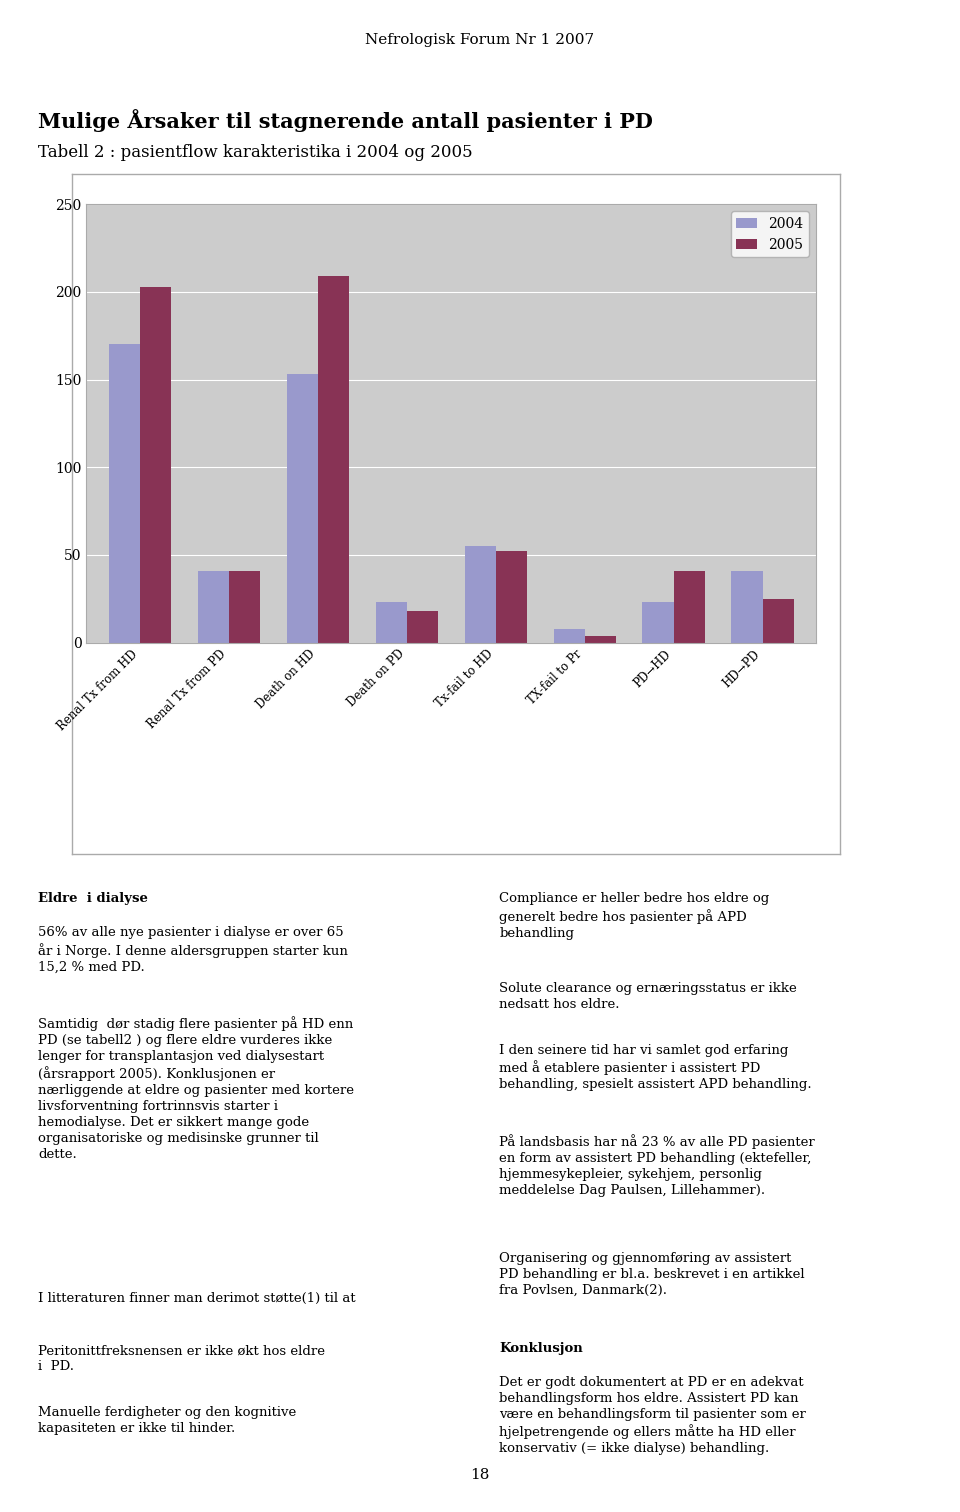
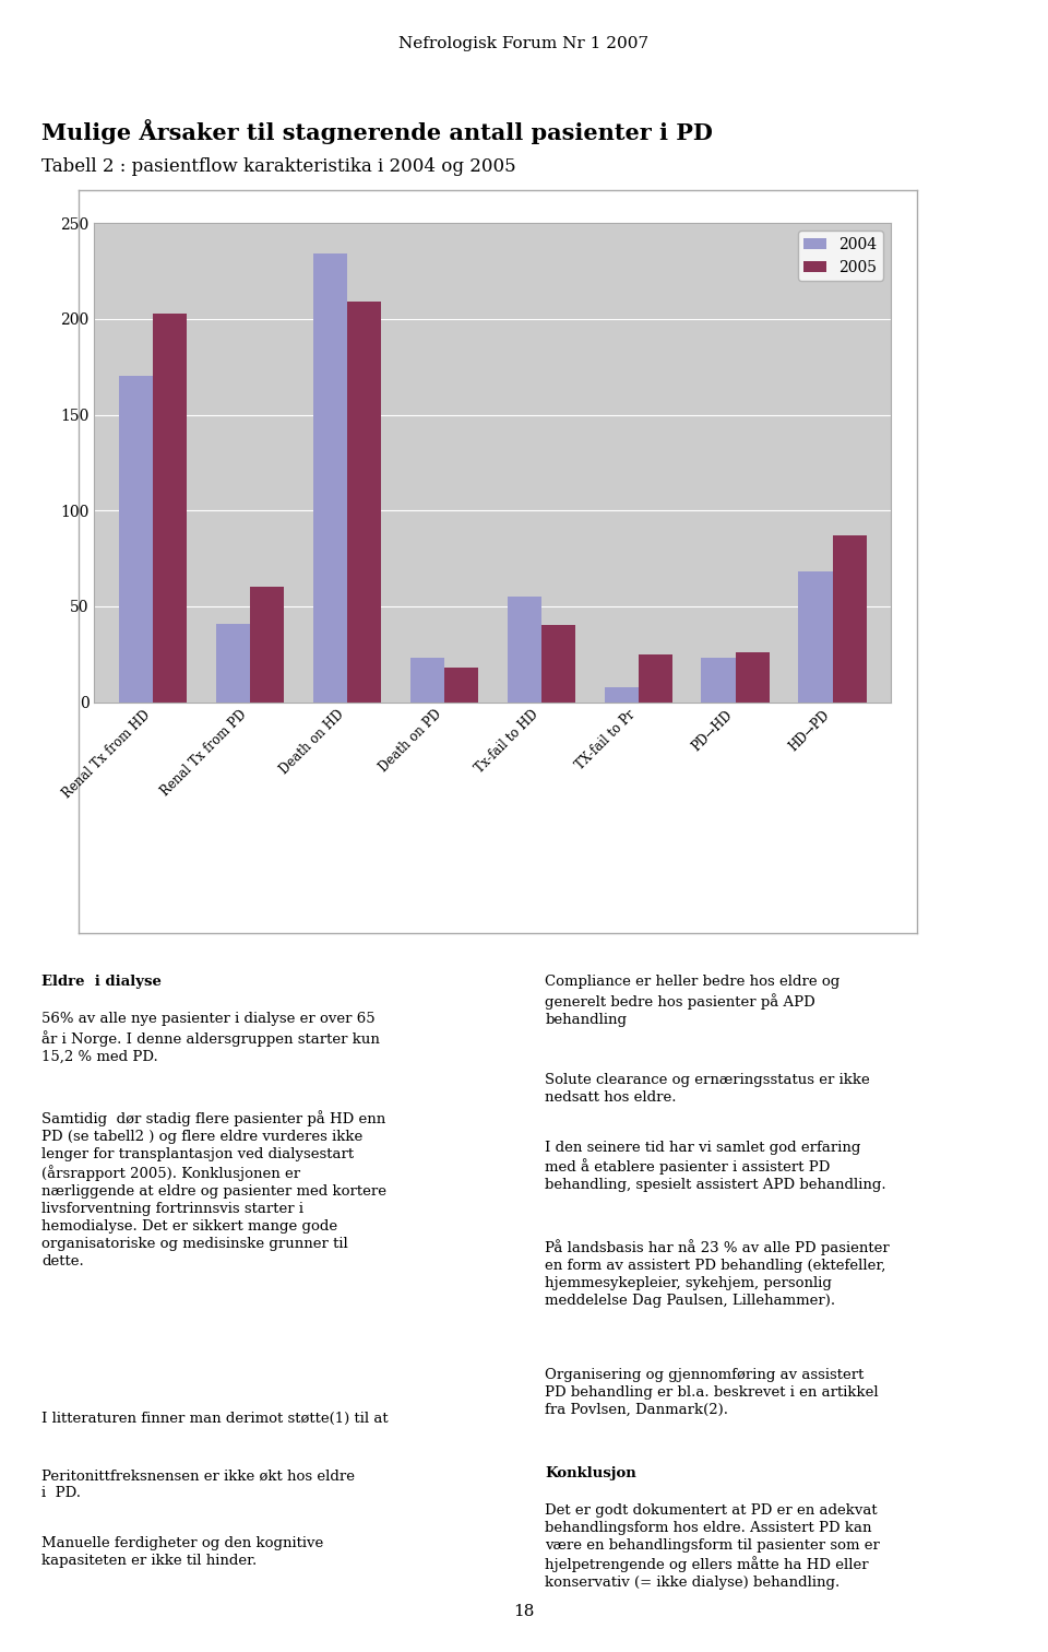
2005/Renal Tx from PD: 41 -> 60
2004/Death on HD: 153 -> 234
2005/Tx-fail to HD: 52 -> 40
2005/TX-fail to Pr: 4 -> 25
2005/PD→HD: 41 -> 26
2004/HD→PD: 41 -> 68
2005/HD→PD: 25 -> 87
